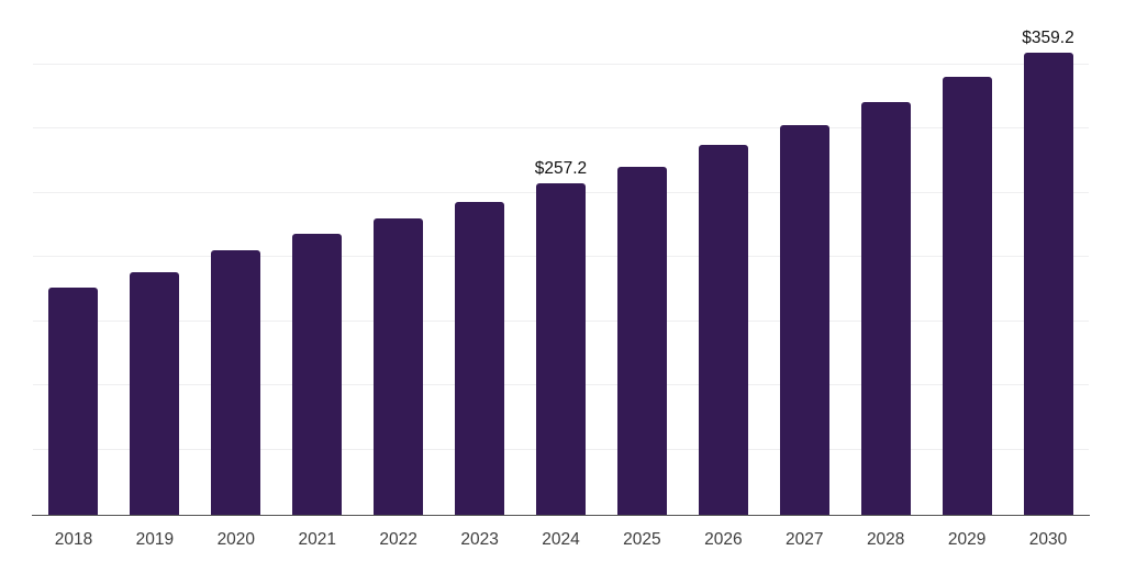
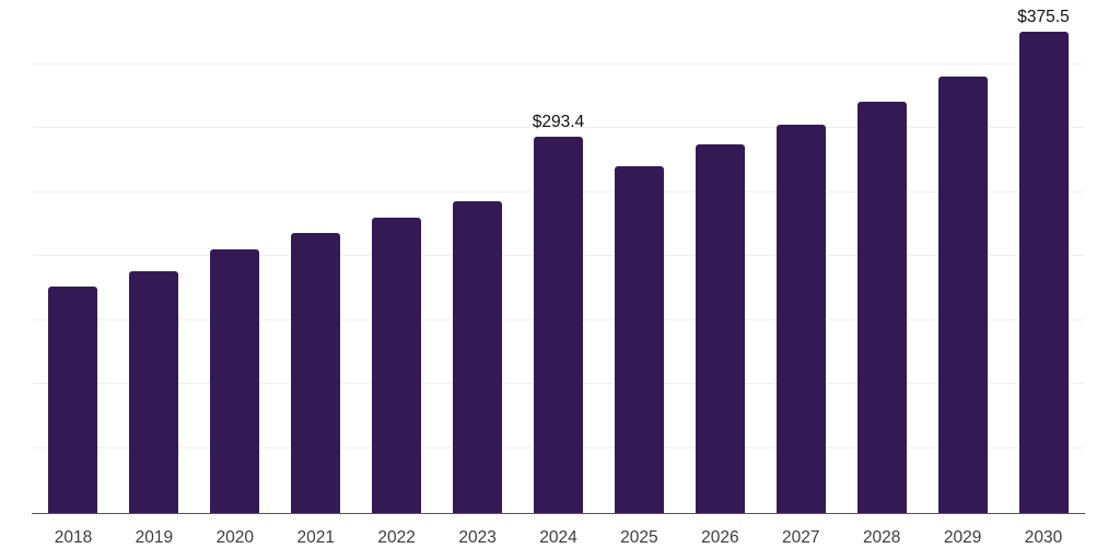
2024: $257.2 -> $293.4
2030: $359.2 -> $375.5
